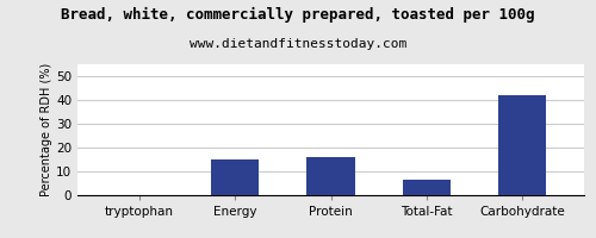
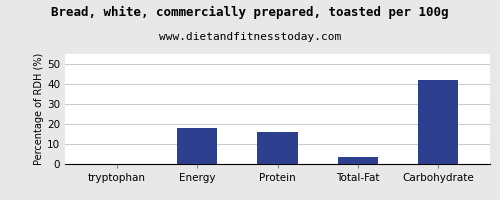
Energy: 15.0 -> 18.0
Total-Fat: 6.5 -> 3.5
